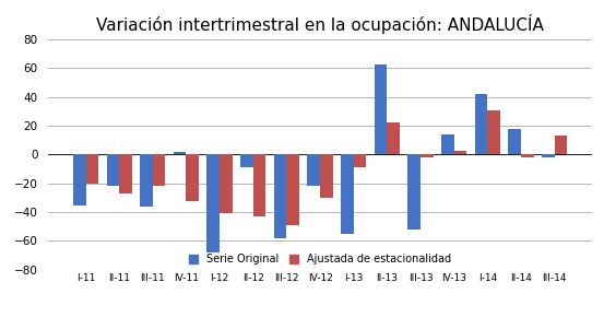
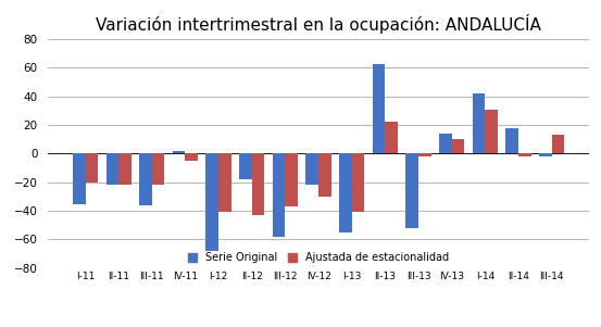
Ajustada de estacionalidad/II-11: -27 -> -22
Ajustada de estacionalidad/IV-11: -32 -> -5
Serie Original/II-12: -9 -> -18
Ajustada de estacionalidad/III-12: -49 -> -37
Ajustada de estacionalidad/I-13: -9 -> -41
Ajustada de estacionalidad/IV-13: 3 -> 10
